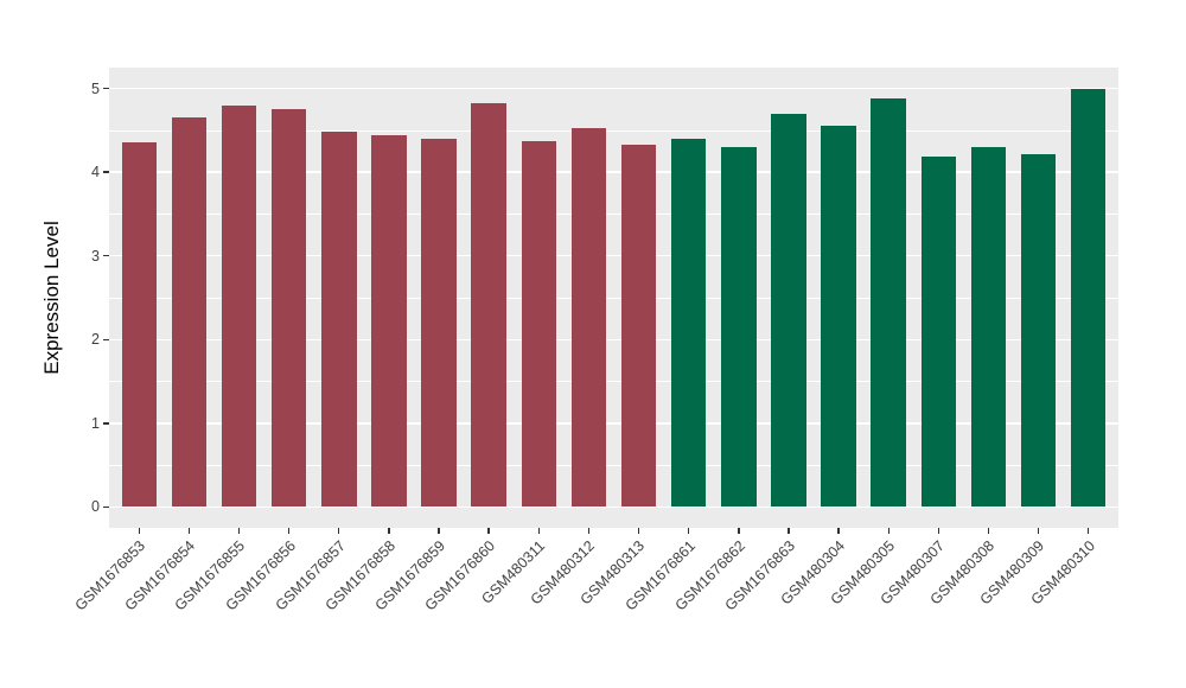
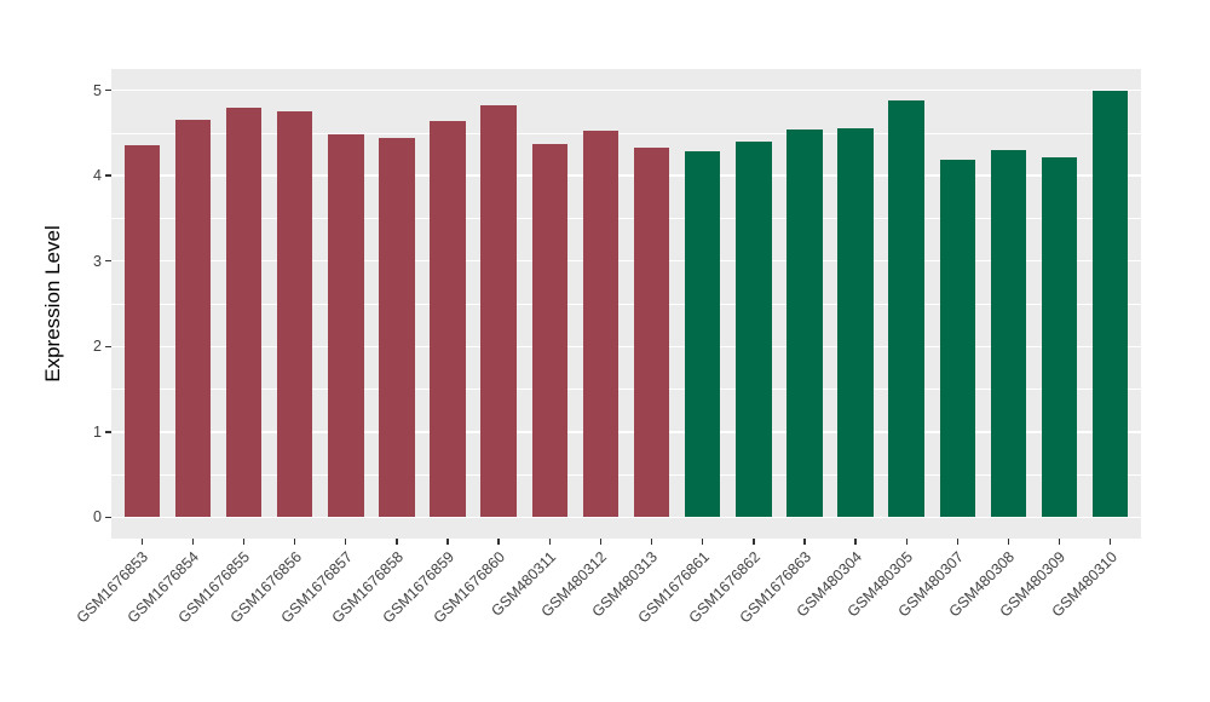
GSM1676859: 4.4 -> 4.6
GSM1676861: 4.4 -> 4.3
GSM1676862: 4.3 -> 4.4
GSM1676863: 4.7 -> 4.5
